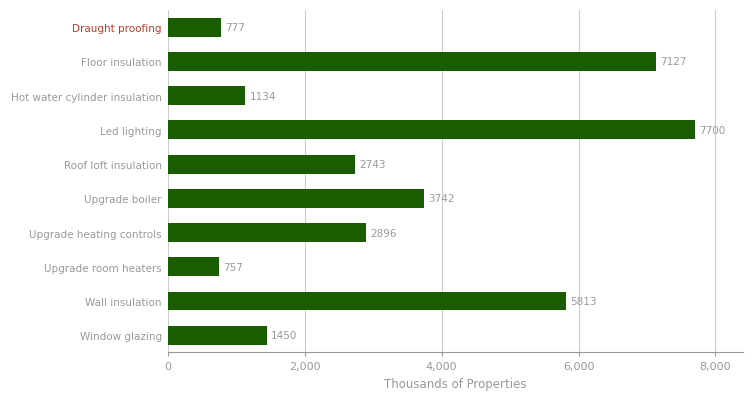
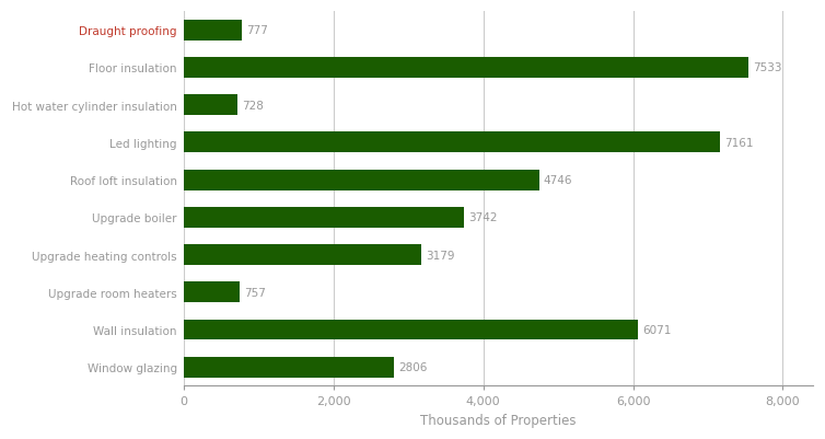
Floor insulation: 7127 -> 7533
Hot water cylinder insulation: 1134 -> 728
Led lighting: 7700 -> 7161
Roof loft insulation: 2743 -> 4746
Upgrade heating controls: 2896 -> 3179
Wall insulation: 5813 -> 6071
Window glazing: 1450 -> 2806
